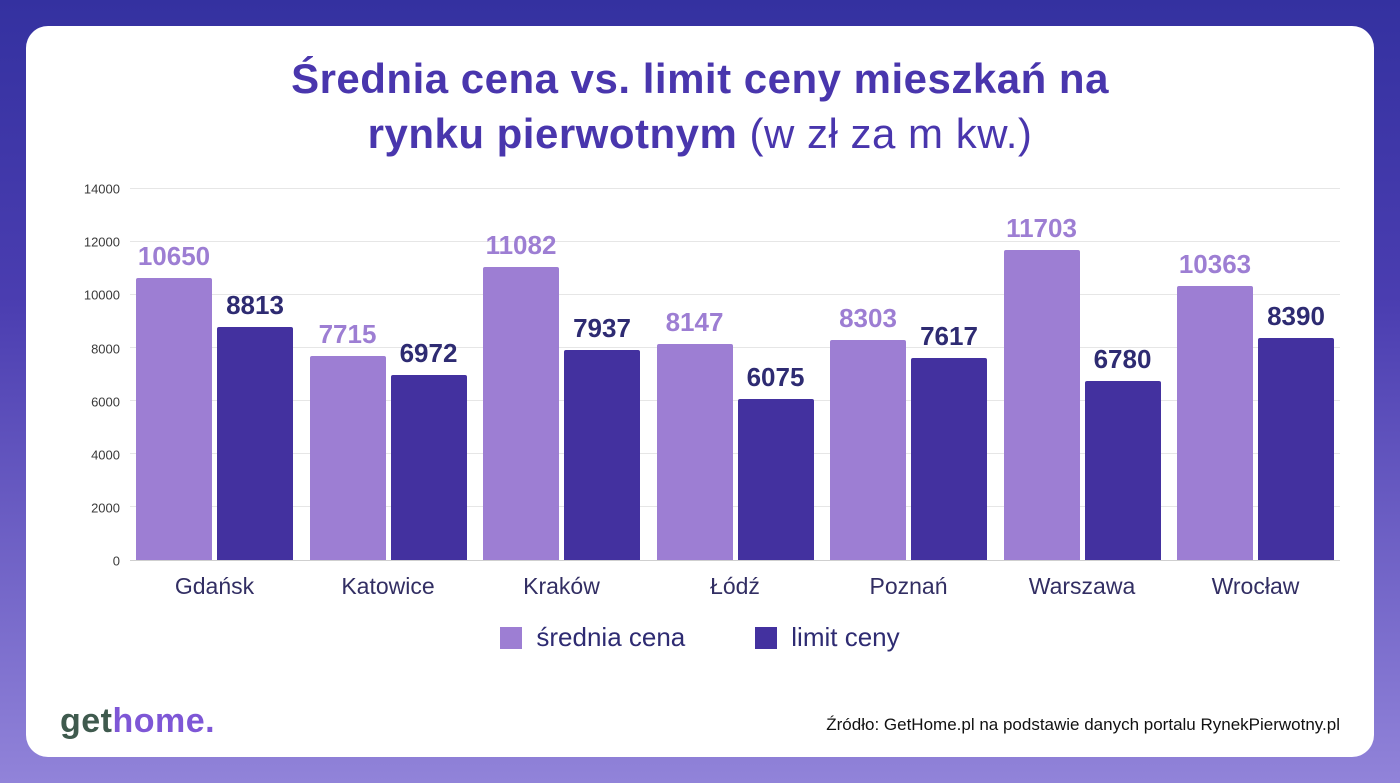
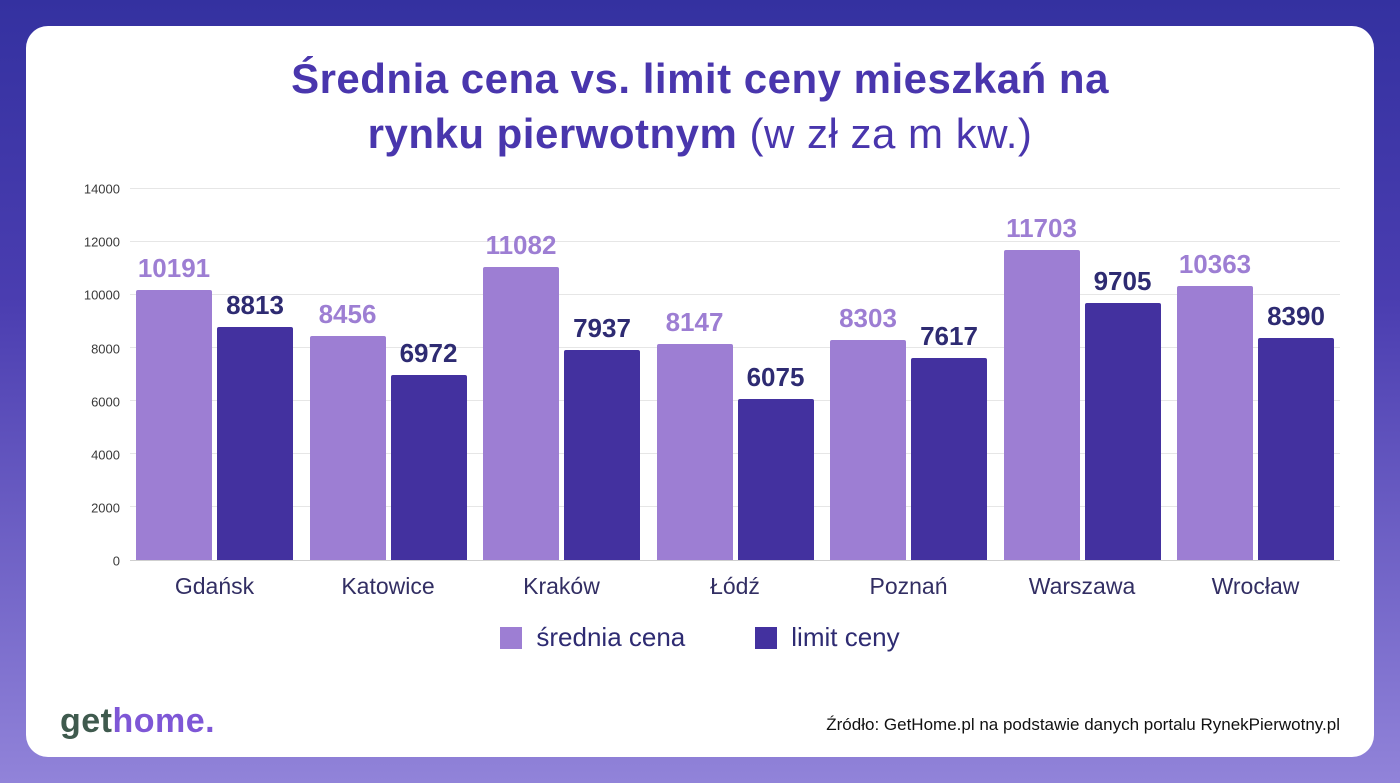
średnia cena/Gdańsk: 10650 -> 10191
średnia cena/Katowice: 7715 -> 8456
limit ceny/Warszawa: 6780 -> 9705
